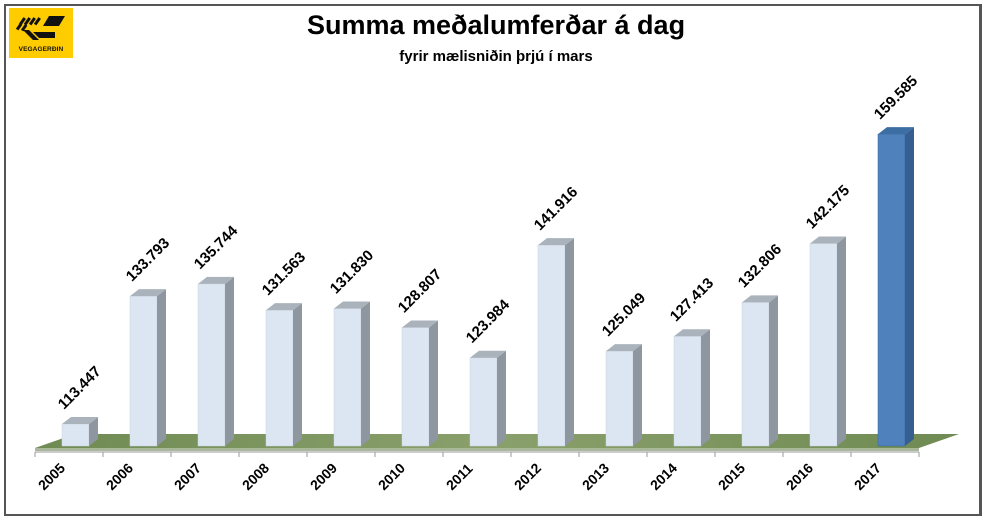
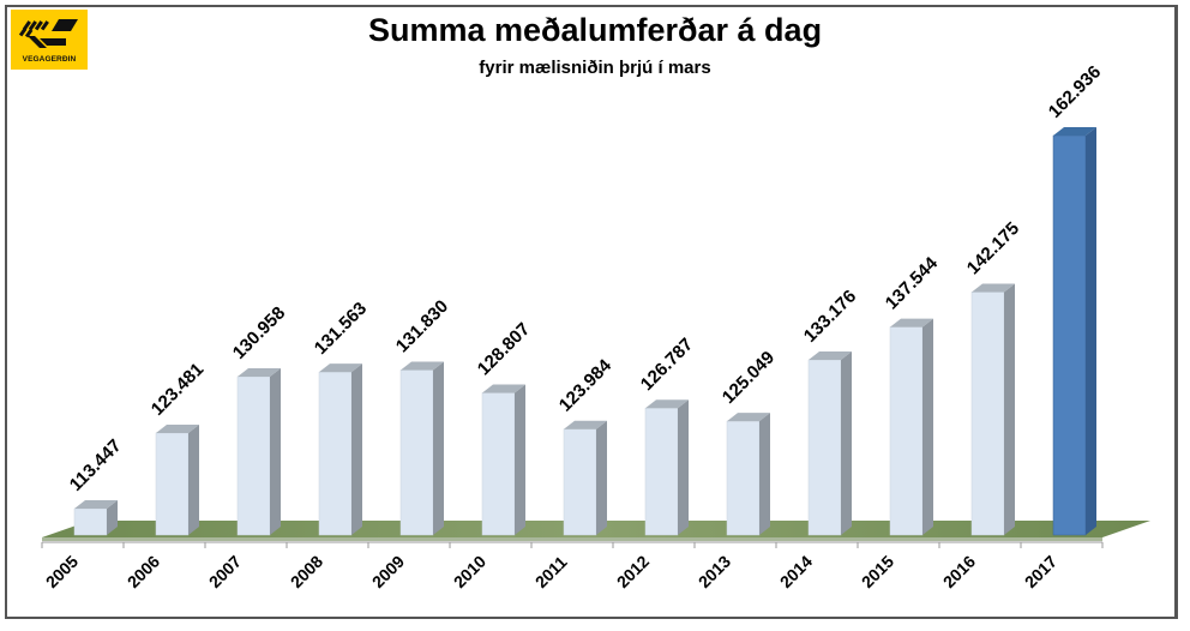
2006: 133.793 -> 123.481
2007: 135.744 -> 130.958
2012: 141.916 -> 126.787
2014: 127.413 -> 133.176
2015: 132.806 -> 137.544
2017: 159.585 -> 162.936
